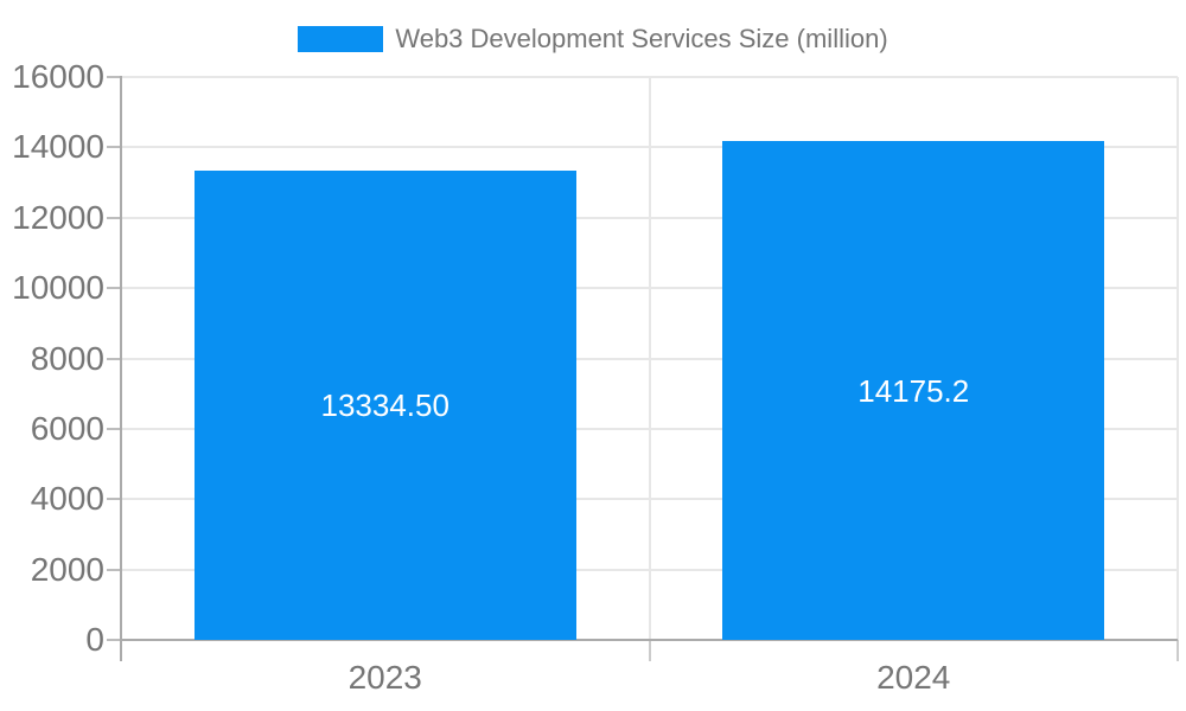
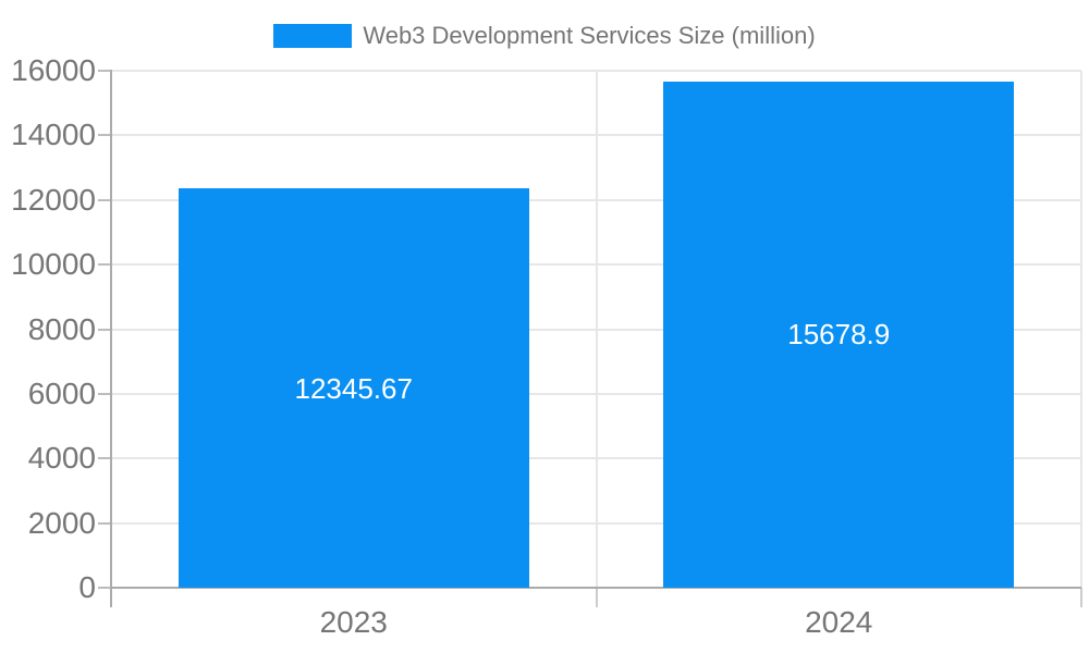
2023: 13334.50 -> 12345.67
2024: 14175.2 -> 15678.9
